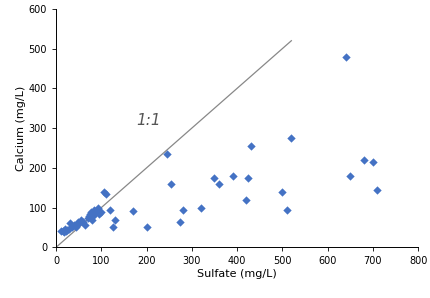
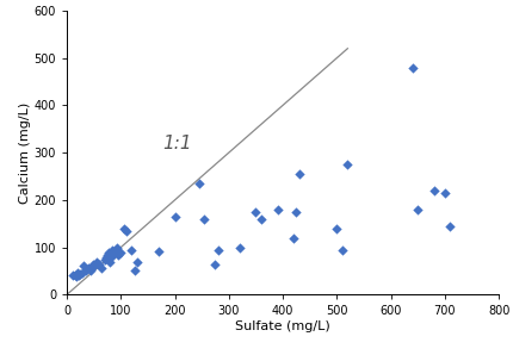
200: 50 -> 165
